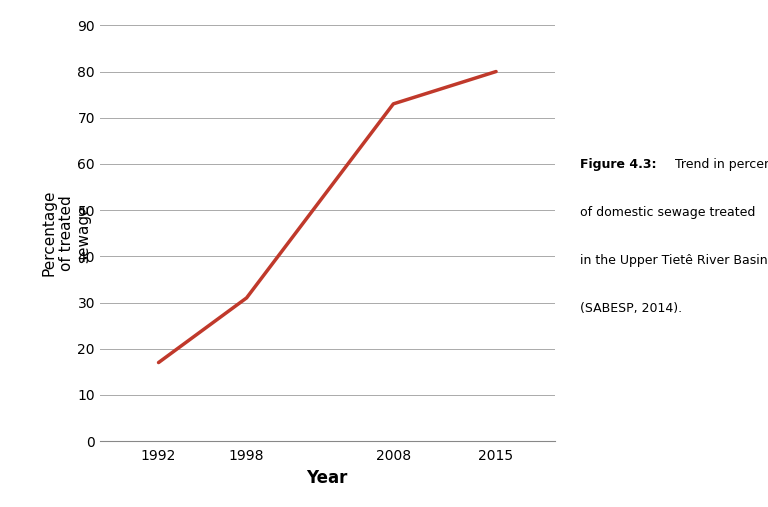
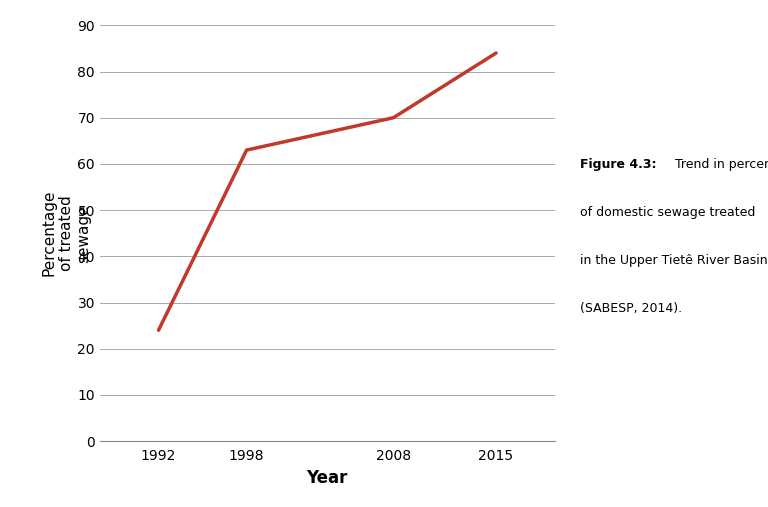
1992: 17 -> 24
1998: 31 -> 63
2008: 73 -> 70
2015: 80 -> 84
